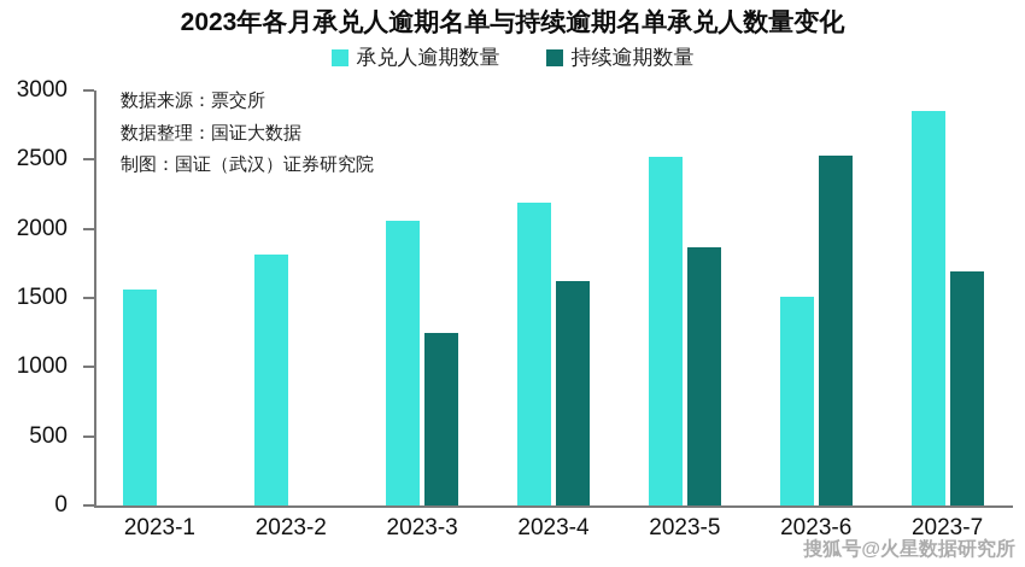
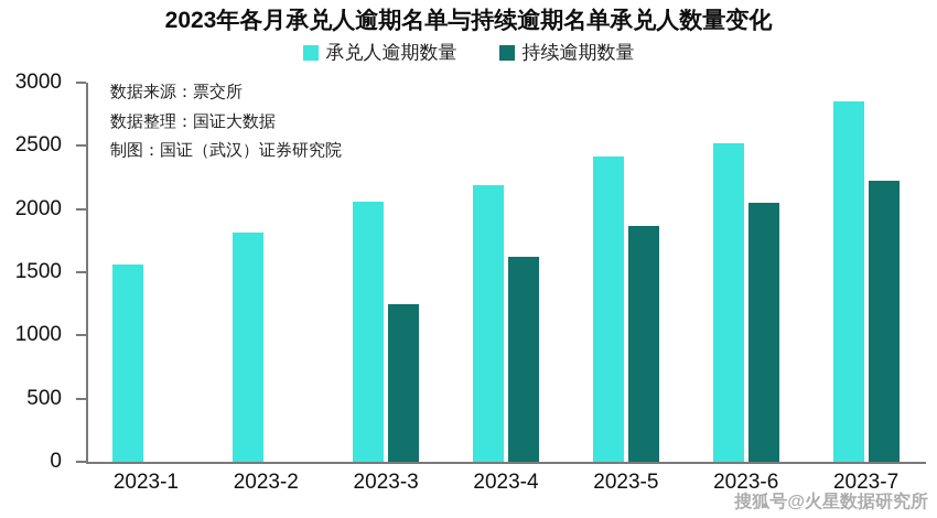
承兑人逾期数量/2023-5: 2520 -> 2420
承兑人逾期数量/2023-6: 1510 -> 2520
持续逾期数量/2023-6: 2530 -> 2050
持续逾期数量/2023-7: 1690 -> 2220
